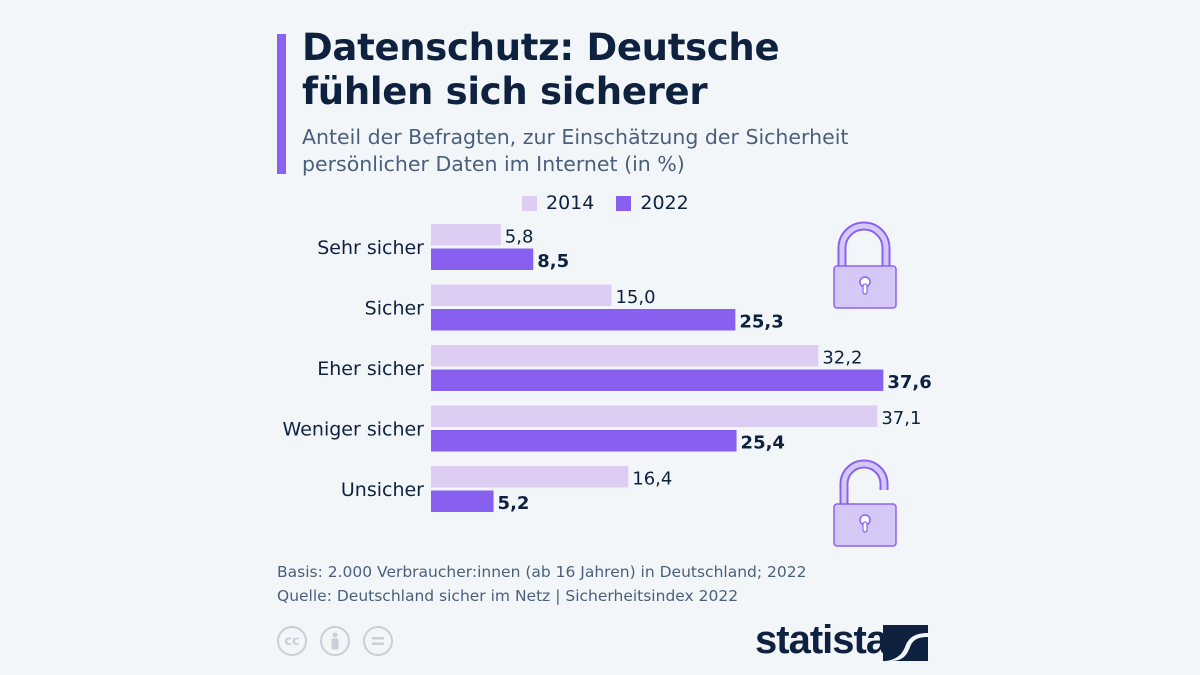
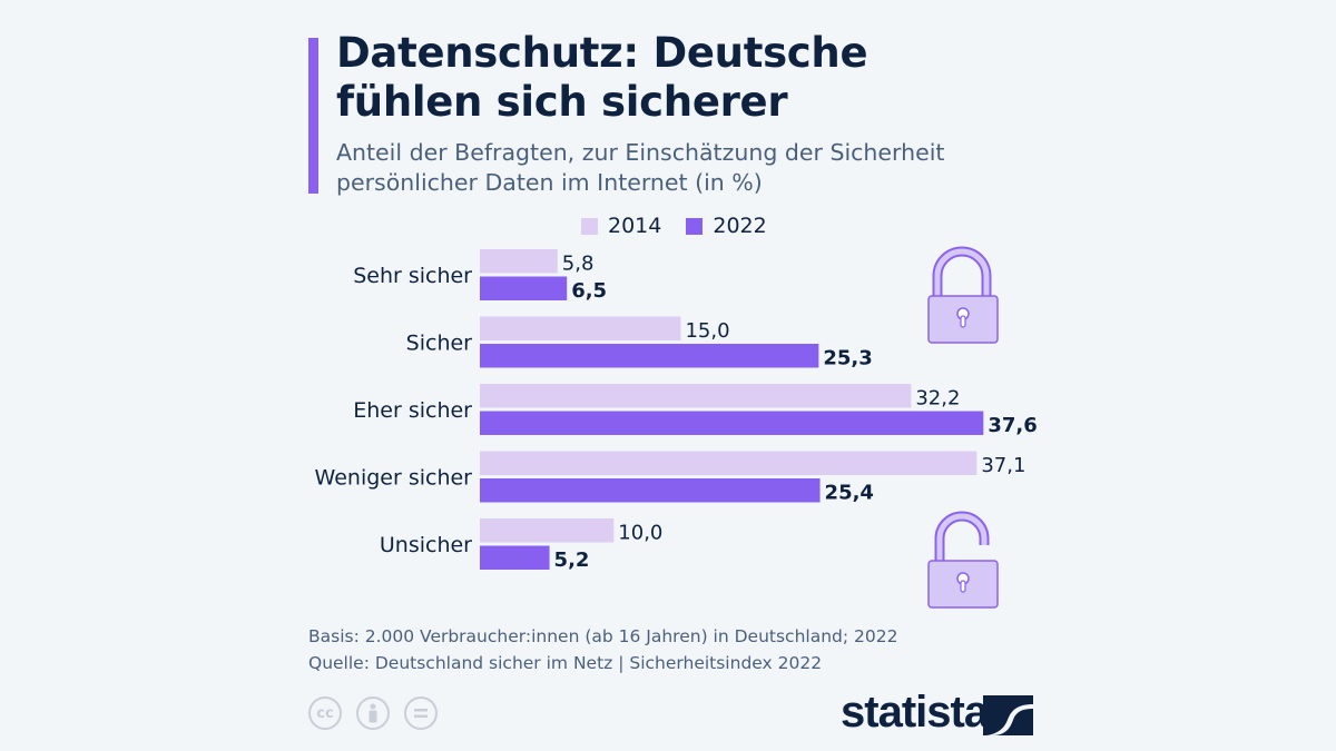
2022/Sehr sicher: 8,5 -> 6,5
2014/Unsicher: 16,4 -> 10,0
